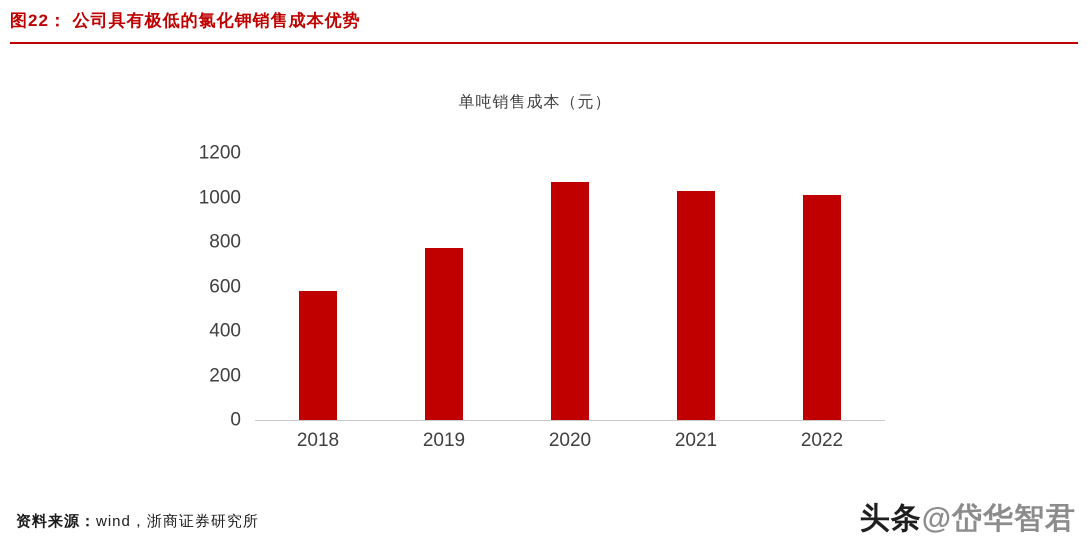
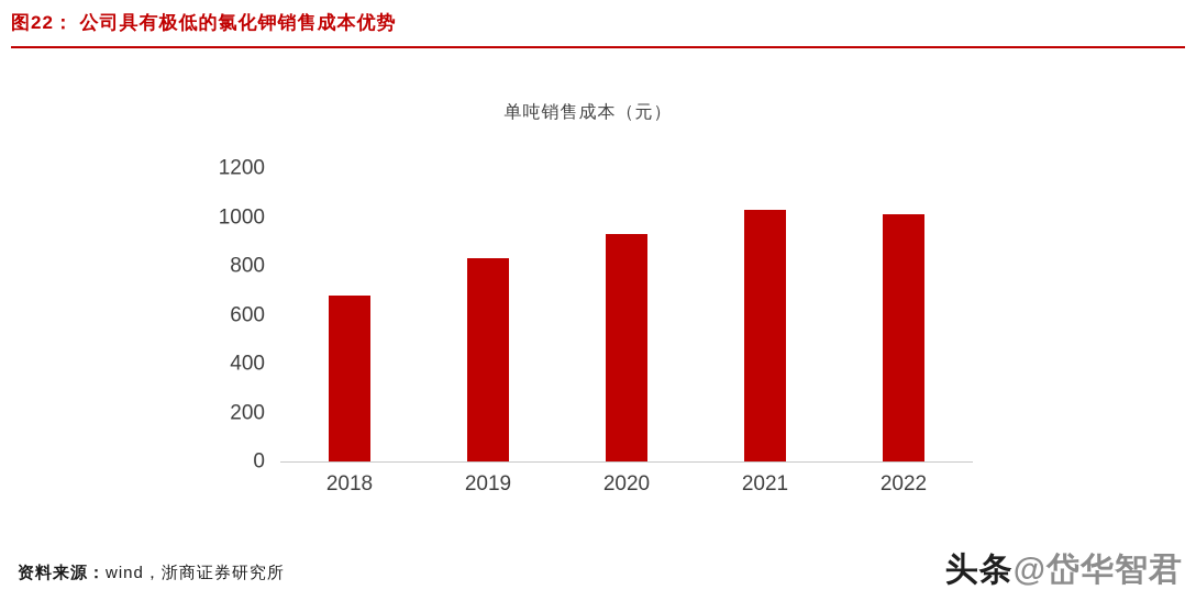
2018: 580 -> 680
2019: 780 -> 830
2020: 1070 -> 930
